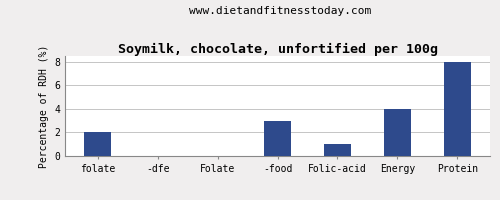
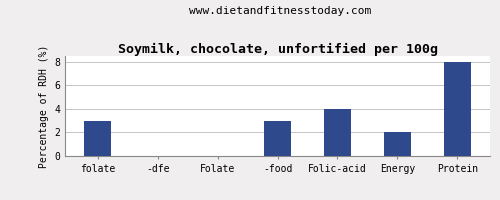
folate: 2 -> 3
Folic-acid: 1 -> 4
Energy: 4 -> 2
